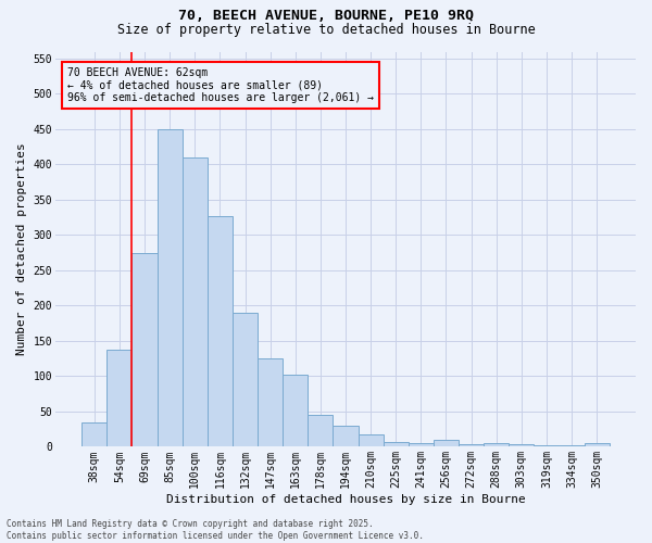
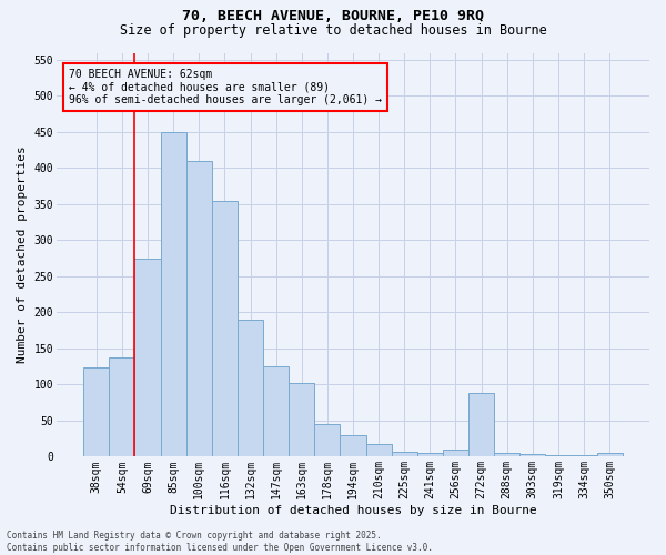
38sqm: 35 -> 124
116sqm: 327 -> 354
272sqm: 3 -> 88
